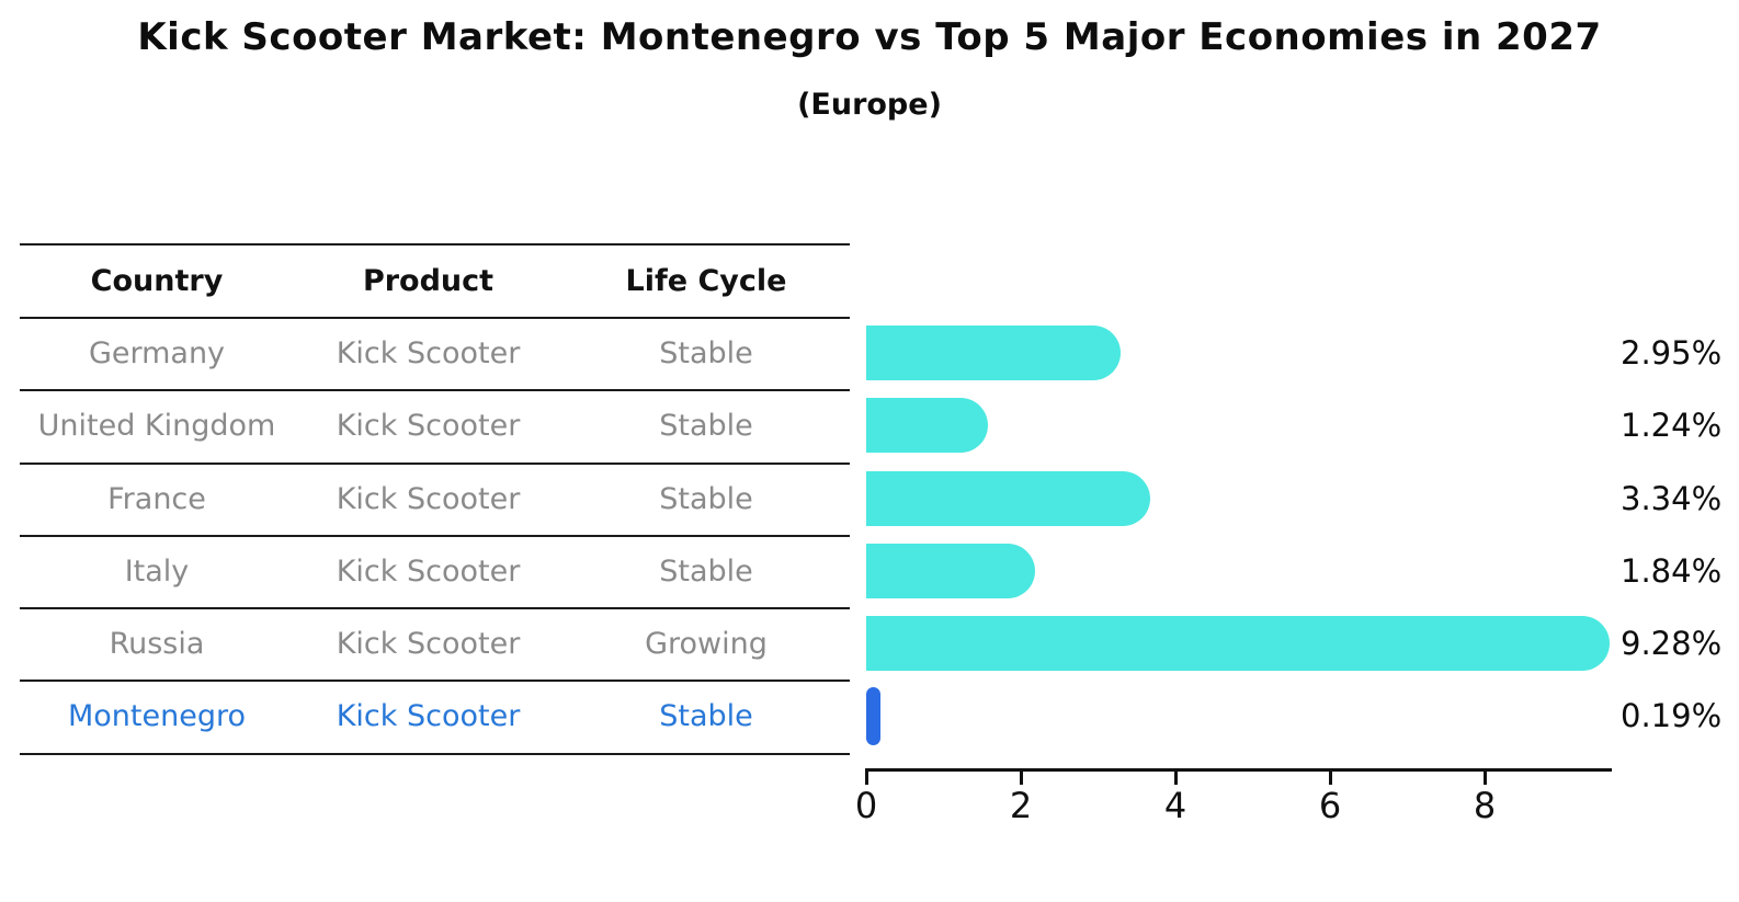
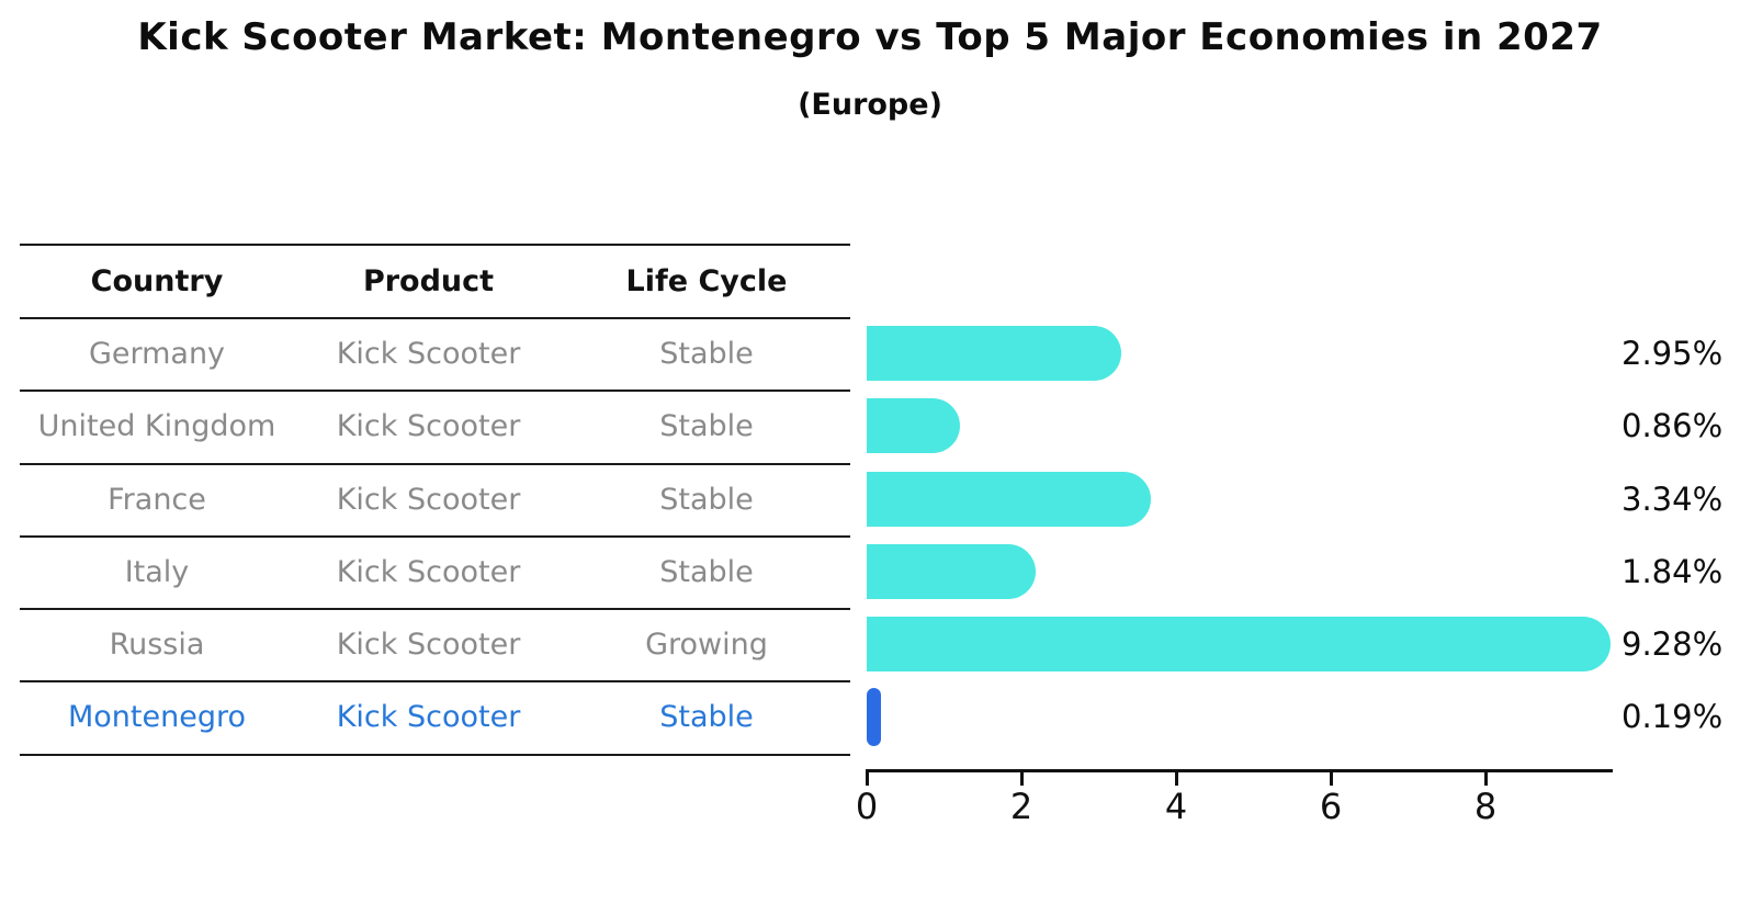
United Kingdom: 1.24% -> 0.86%
